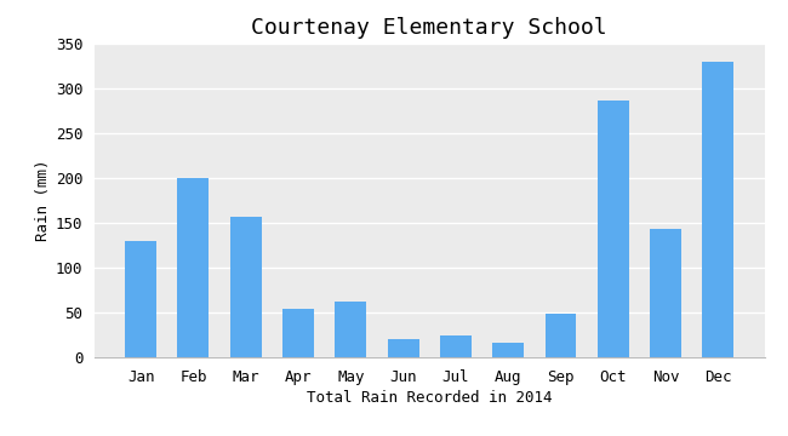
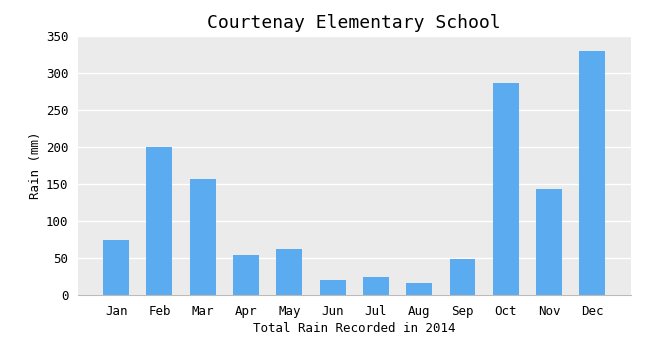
Jan: 130 -> 75
